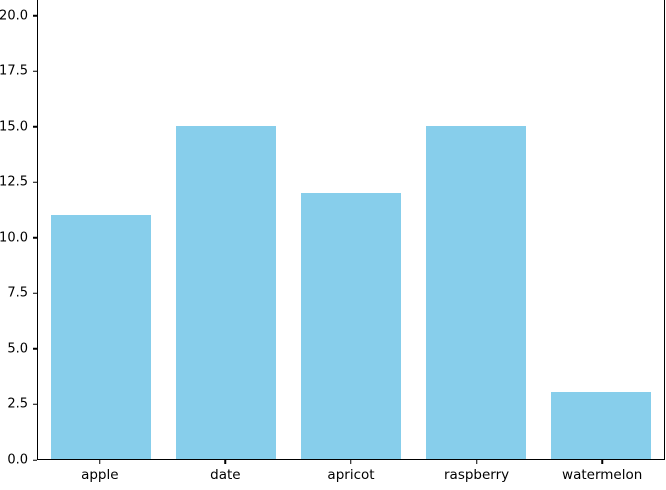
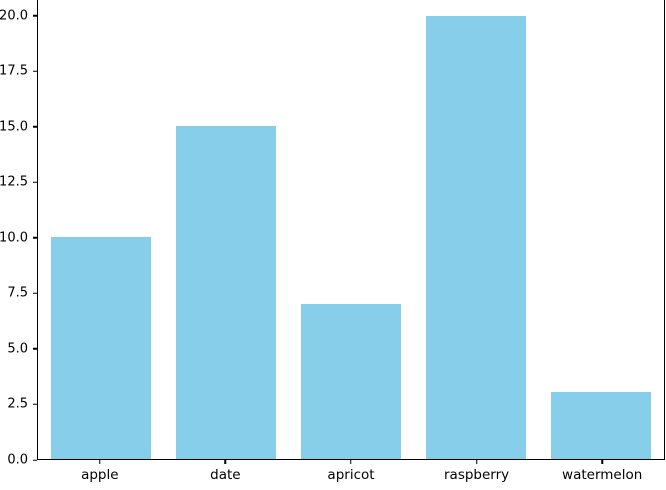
apple: 11 -> 10
apricot: 12 -> 7
raspberry: 15 -> 20
